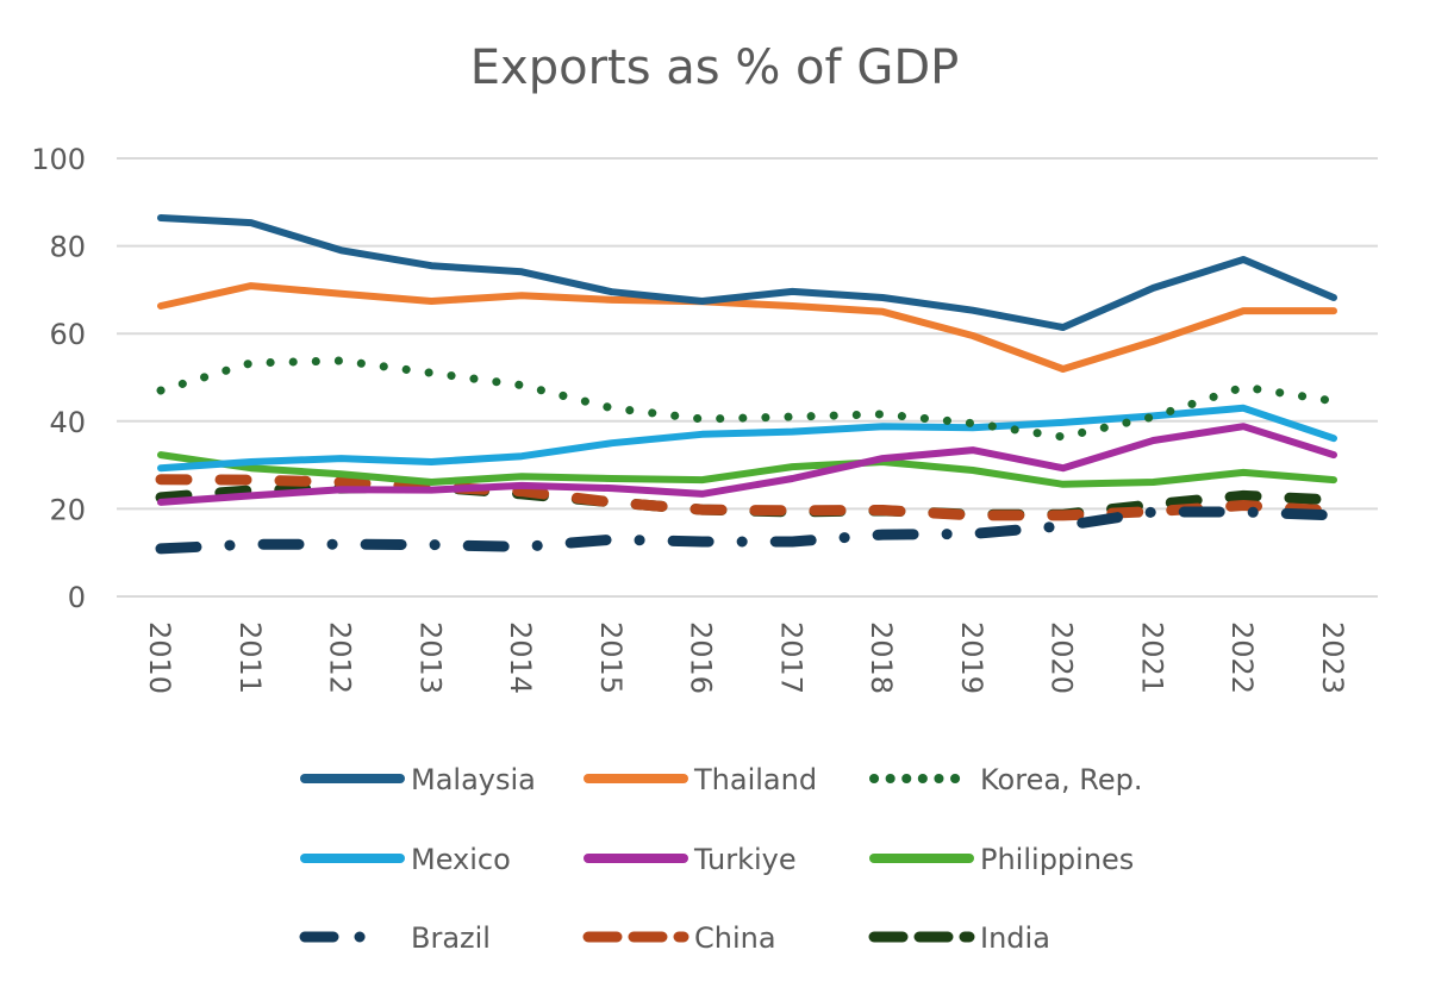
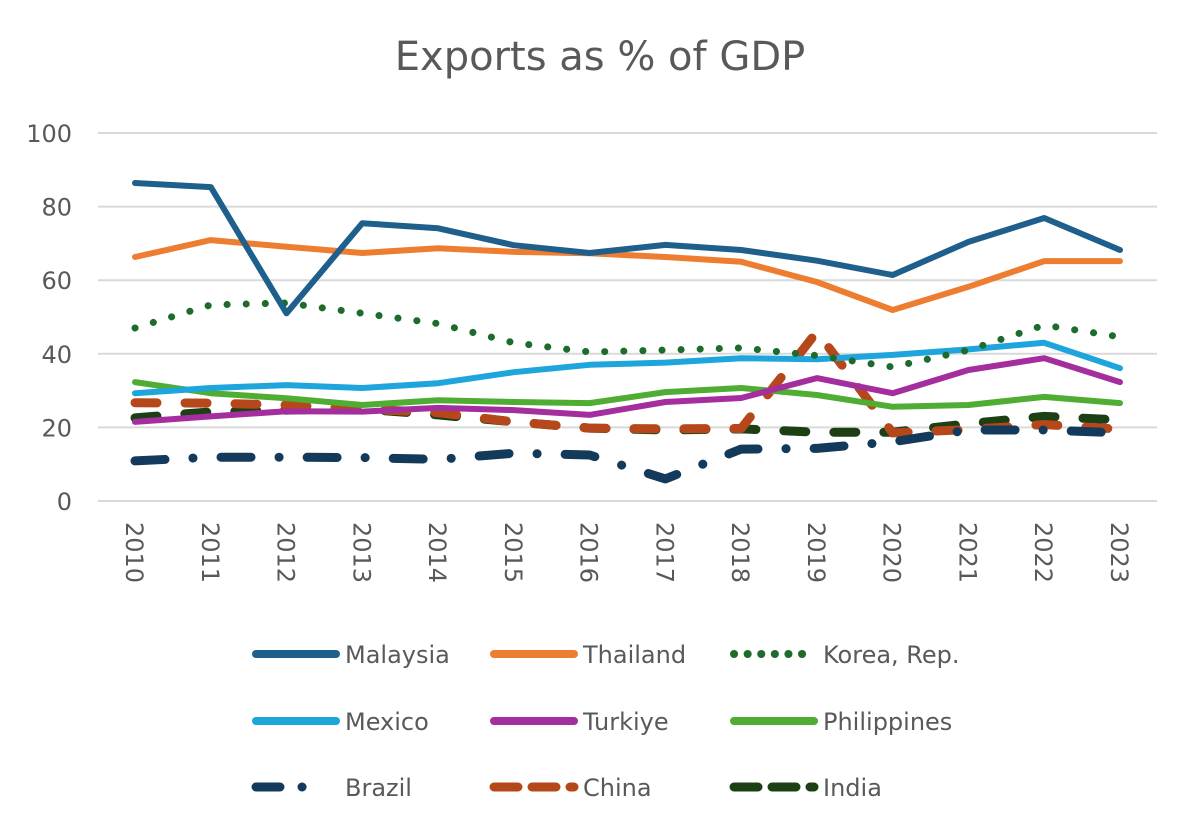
Malaysia/2012: 79 -> 51
Brazil/2017: 12 -> 6
Turkiye/2018: 32 -> 28
China/2019: 18 -> 46
